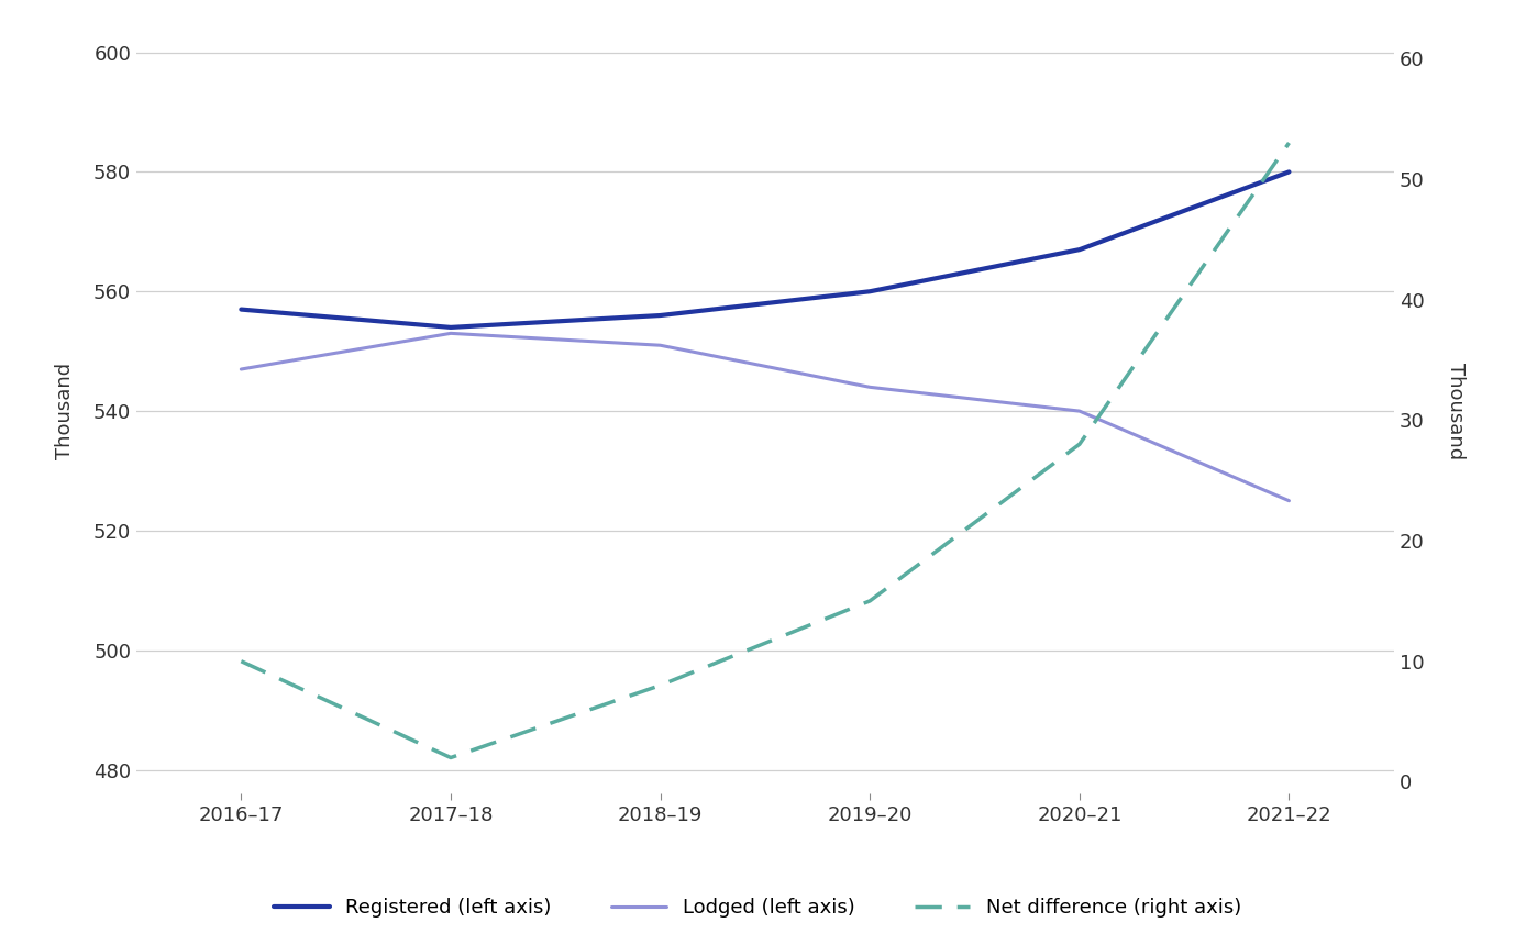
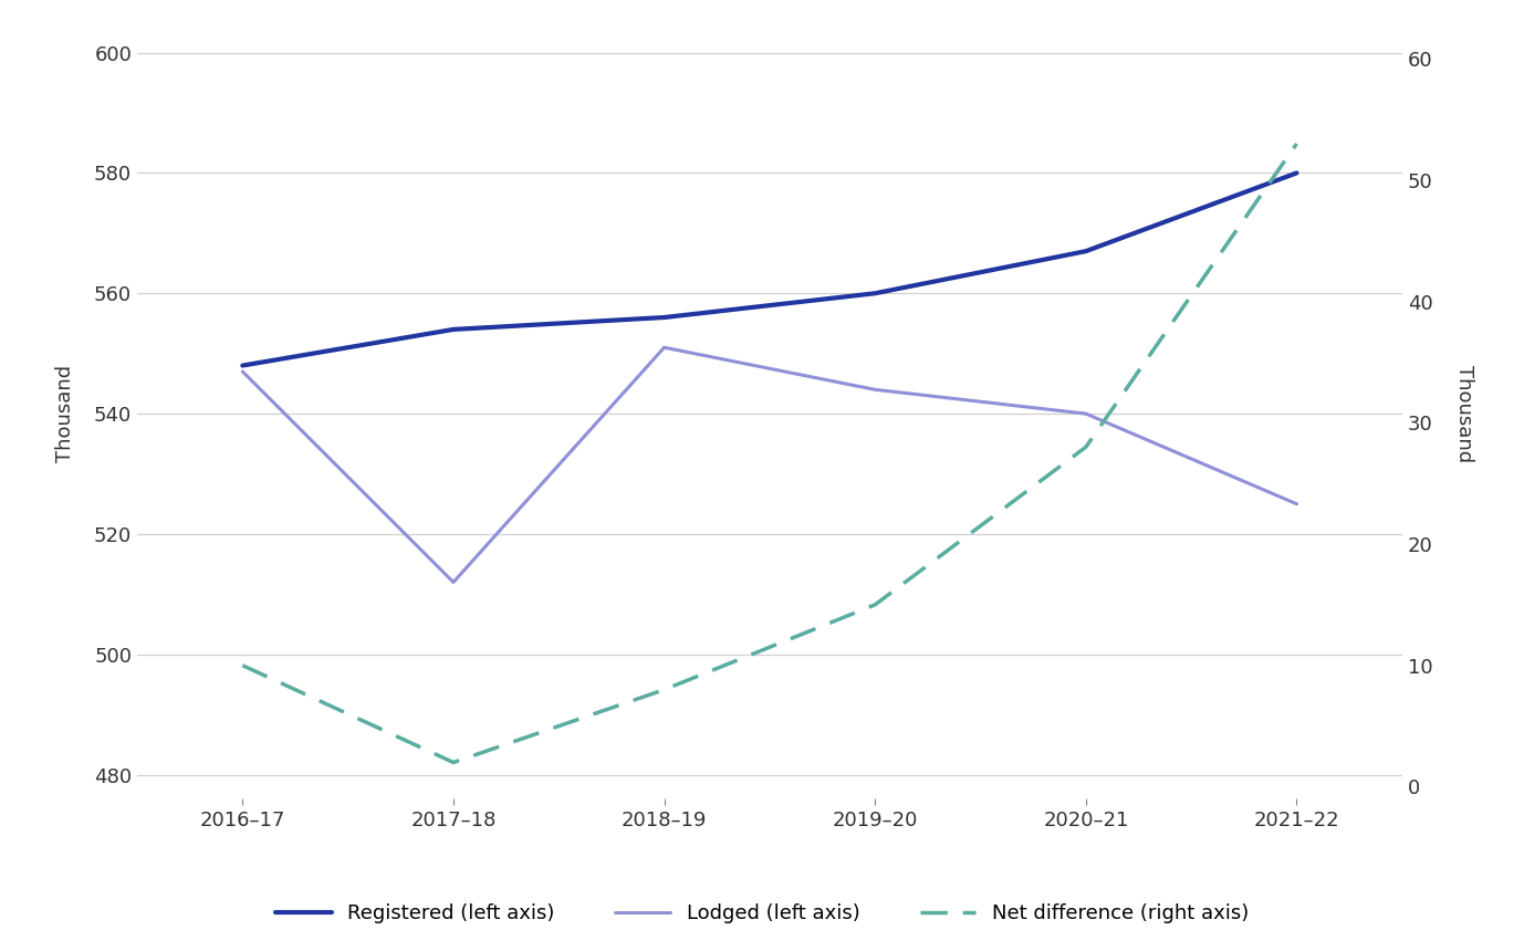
Registered (left axis)/2016–17: 557 -> 548
Lodged (left axis)/2017–18: 553 -> 512
